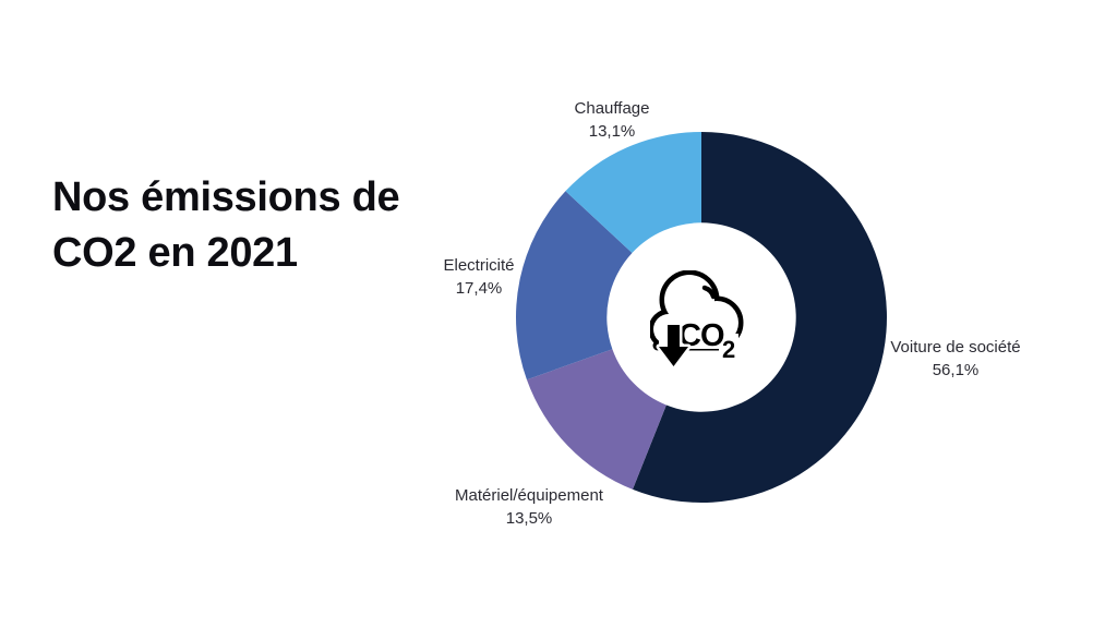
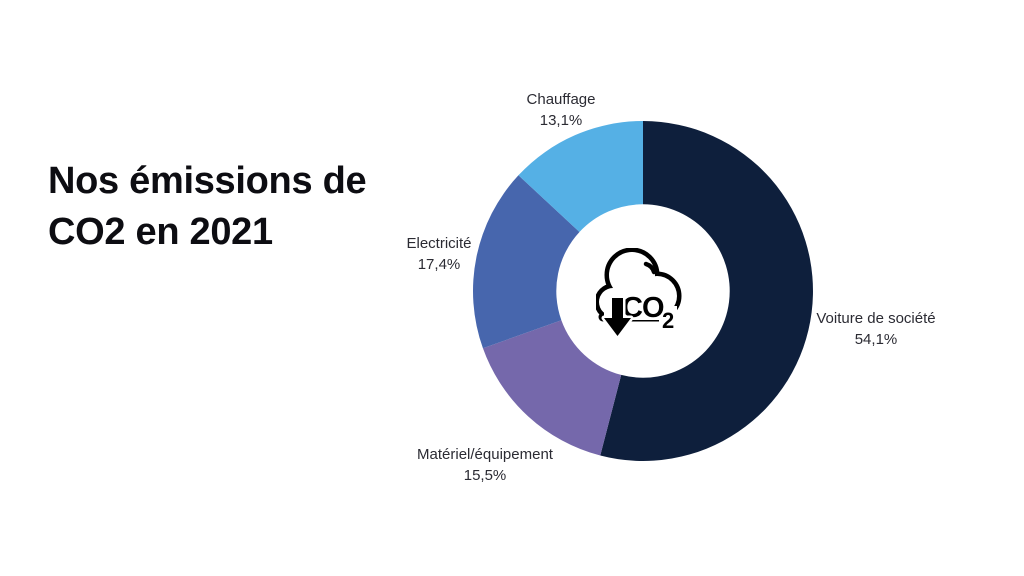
Voiture de société: 56,1% -> 54,1%
Matériel/équipement: 13,5% -> 15,5%
